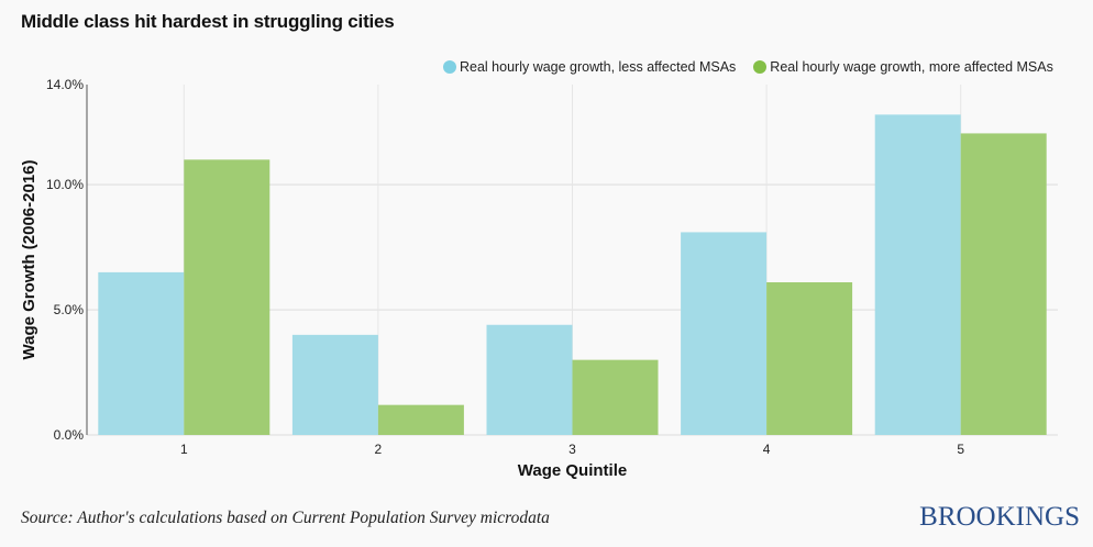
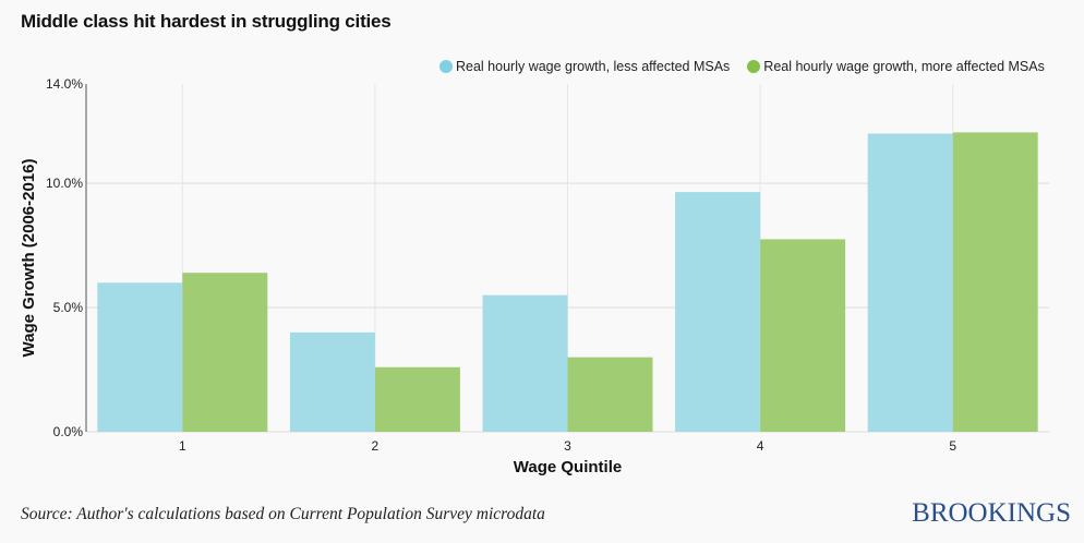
Real hourly wage growth, less affected MSAs/1: 6.5% -> 6.0%
Real hourly wage growth, more affected MSAs/1: 11.0% -> 6.4%
Real hourly wage growth, more affected MSAs/2: 1.2% -> 2.6%
Real hourly wage growth, less affected MSAs/3: 4.4% -> 5.5%
Real hourly wage growth, less affected MSAs/4: 8.1% -> 9.7%
Real hourly wage growth, more affected MSAs/4: 6.1% -> 7.8%
Real hourly wage growth, less affected MSAs/5: 12.8% -> 12.0%
